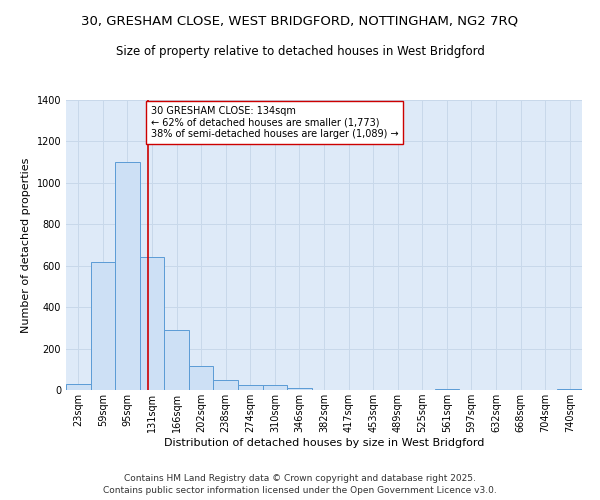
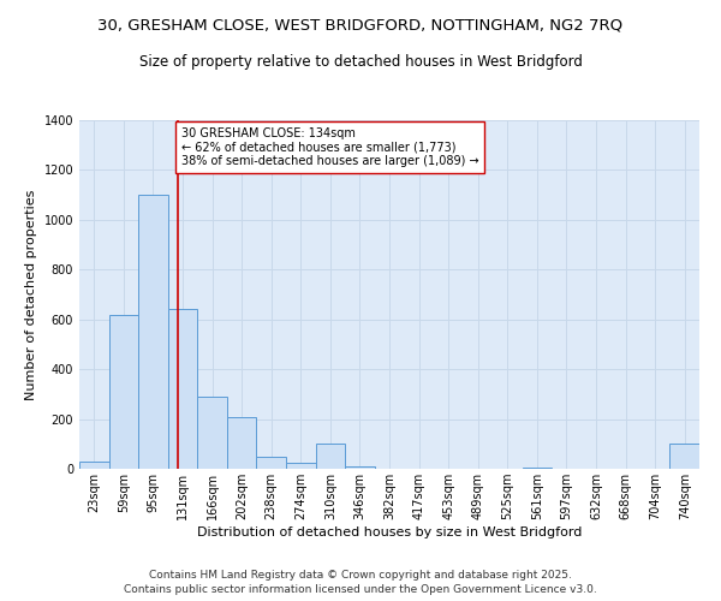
202sqm: 115 -> 210
310sqm: 22 -> 100
740sqm: 3 -> 100
